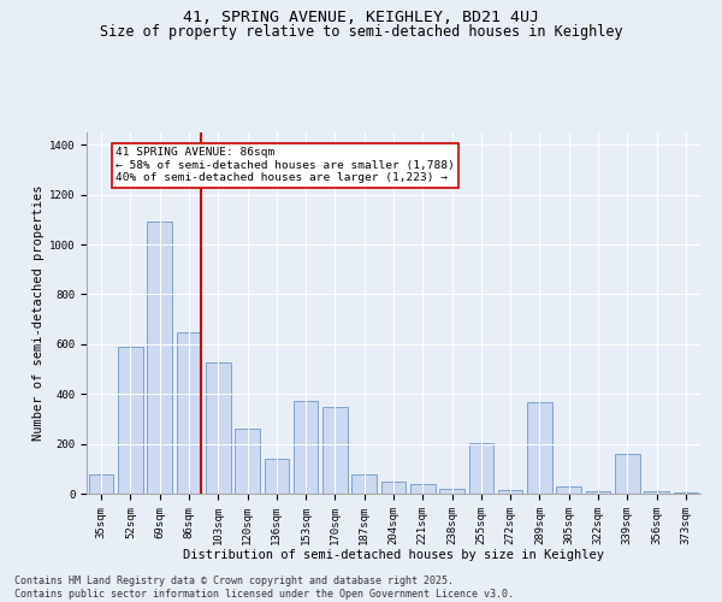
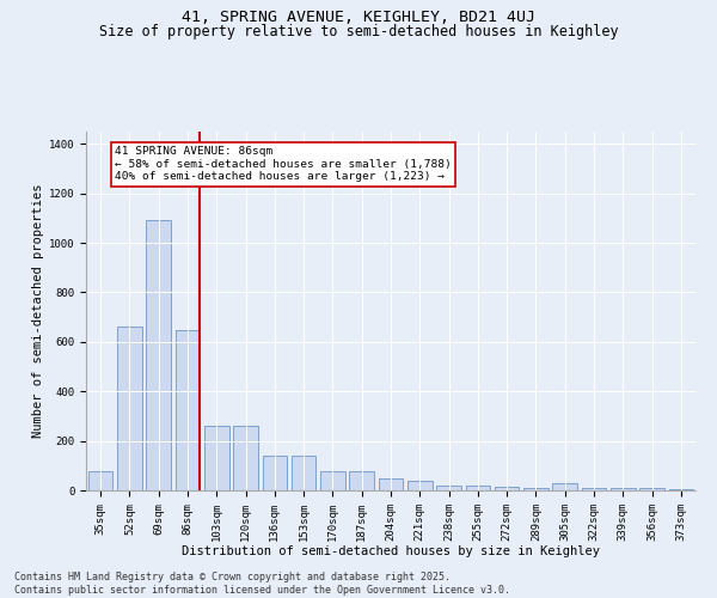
52sqm: 590 -> 660
103sqm: 525 -> 260
153sqm: 370 -> 140
170sqm: 350 -> 75
255sqm: 205 -> 20
289sqm: 365 -> 10
339sqm: 160 -> 10
